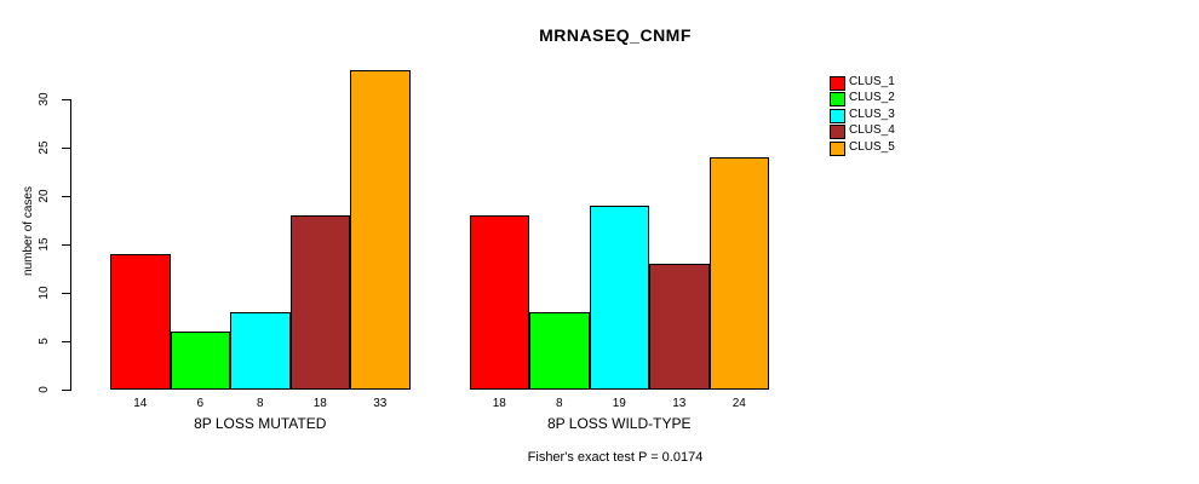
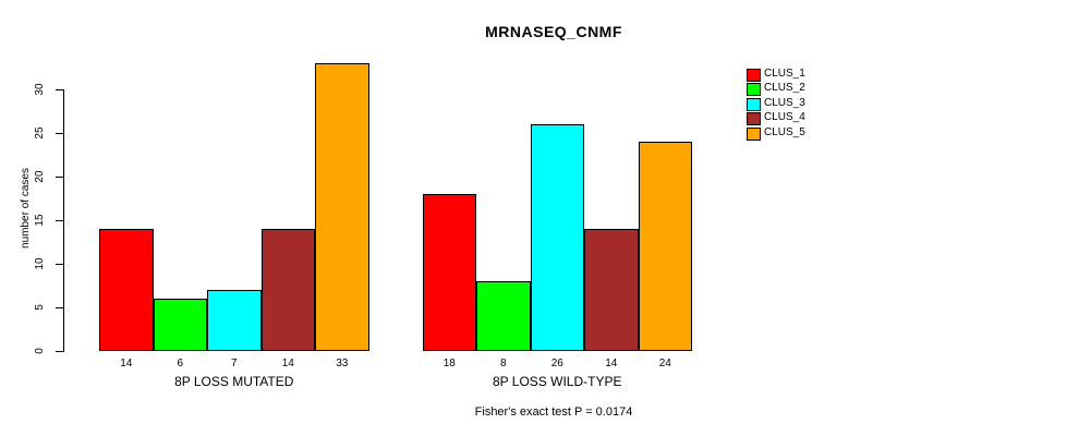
CLUS_3/8P LOSS MUTATED: 8 -> 7
CLUS_4/8P LOSS MUTATED: 18 -> 14
CLUS_3/8P LOSS WILD-TYPE: 19 -> 26
CLUS_4/8P LOSS WILD-TYPE: 13 -> 14
